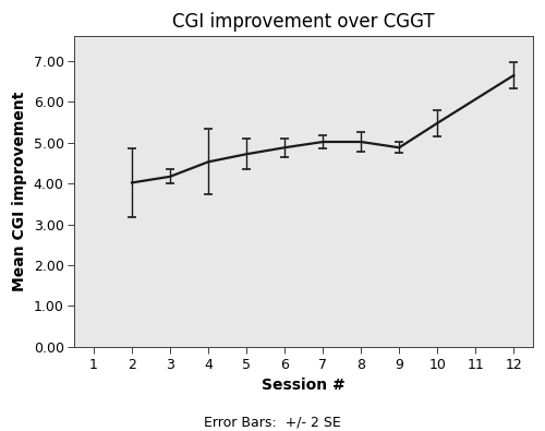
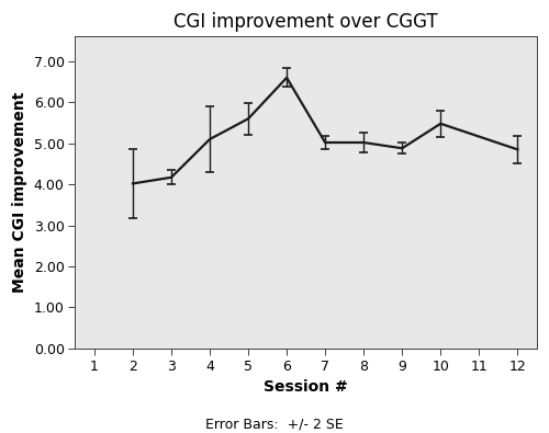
4: 4.53 -> 5.10
5: 4.72 -> 5.60
6: 4.88 -> 6.60
12: 6.65 -> 4.85
